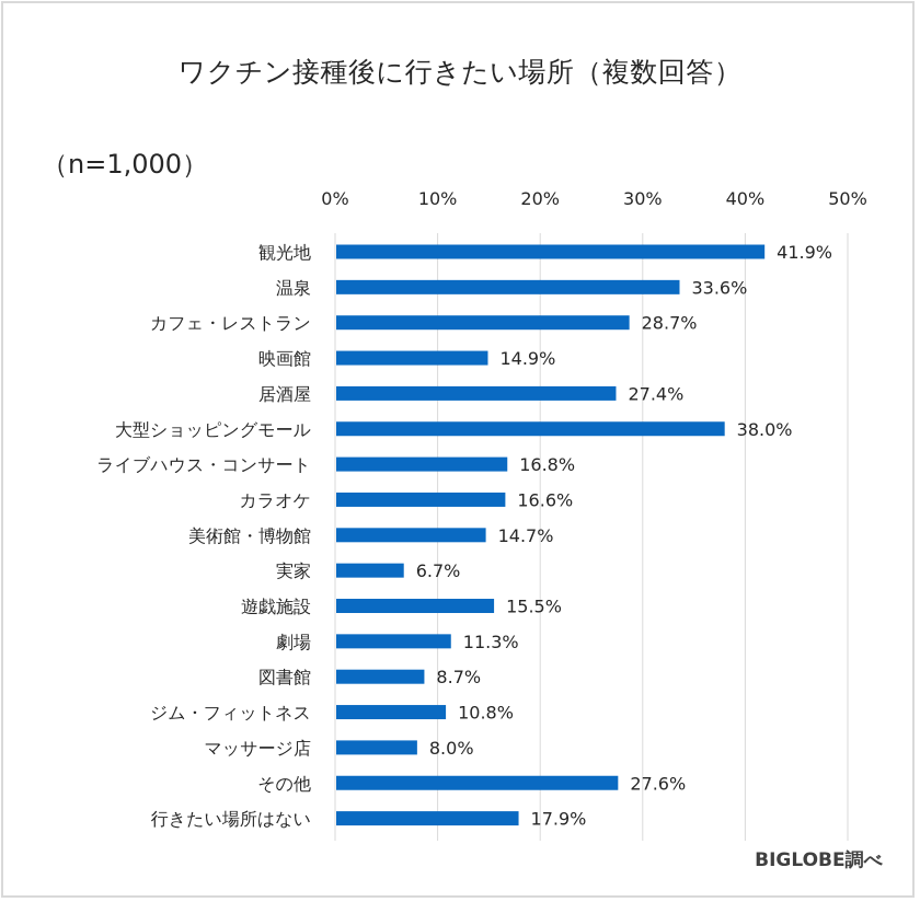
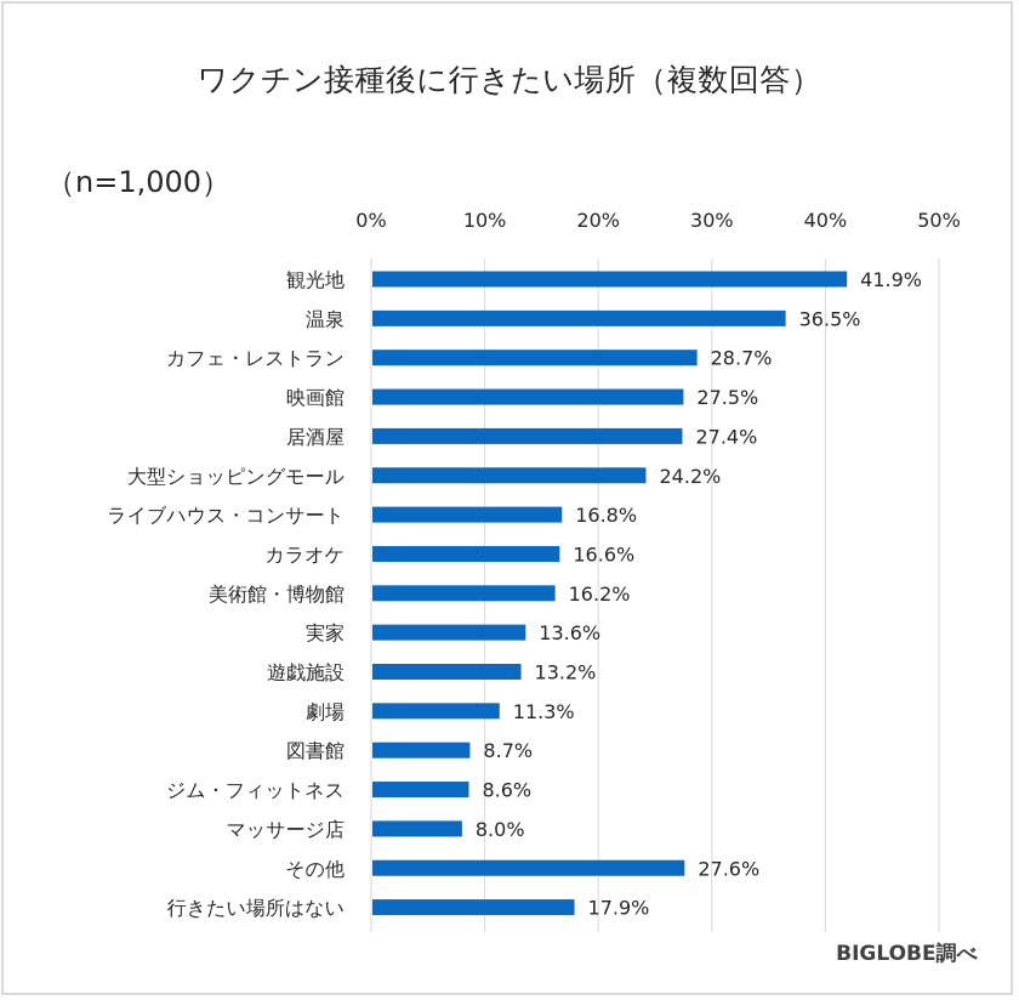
温泉: 33.6% -> 36.5%
映画館: 14.9% -> 27.5%
大型ショッピングモール: 38.0% -> 24.2%
美術館・博物館: 14.7% -> 16.2%
実家: 6.7% -> 13.6%
遊戯施設: 15.5% -> 13.2%
ジム・フィットネス: 10.8% -> 8.6%
